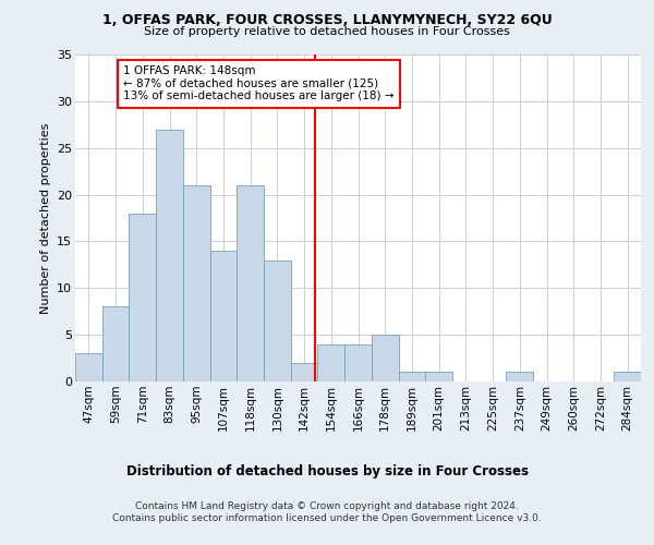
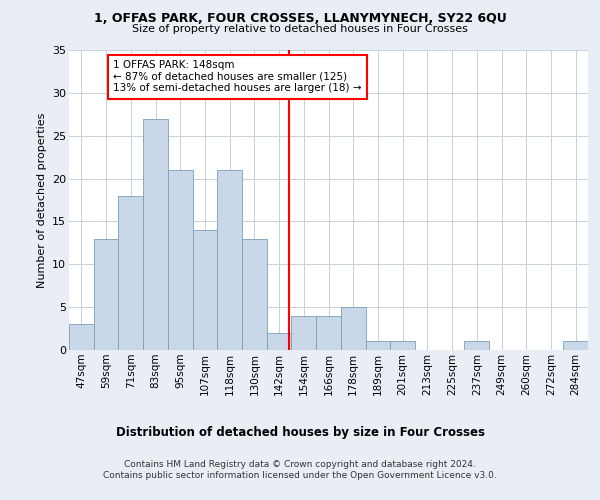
59sqm: 8 -> 13
